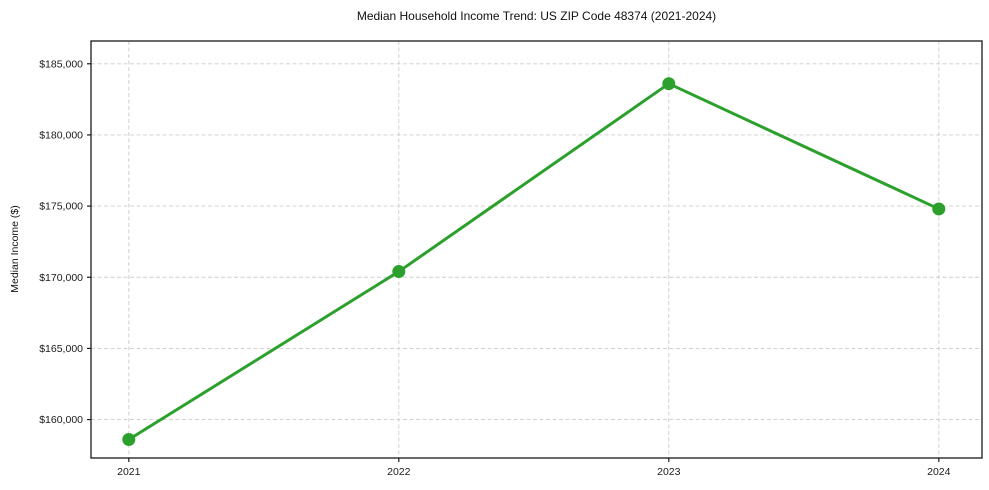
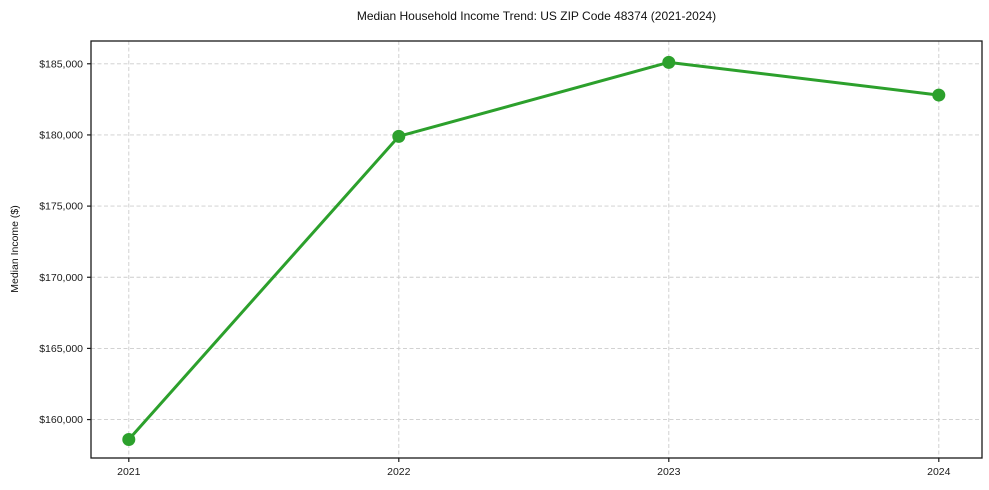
2022: $170400 -> $179900
2023: $183600 -> $185100
2024: $174800 -> $182800
